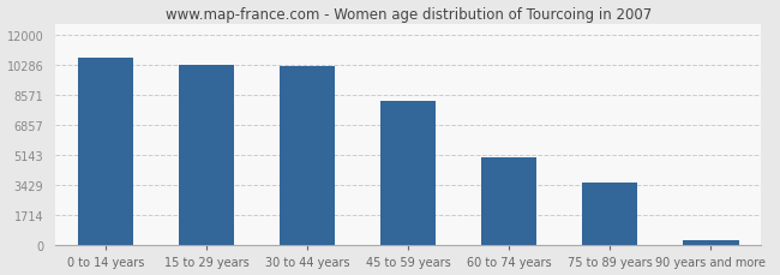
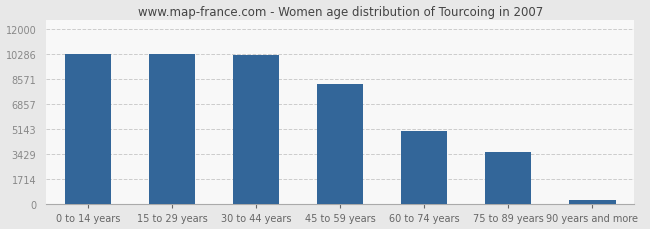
0 to 14 years: 10700 -> 10300
